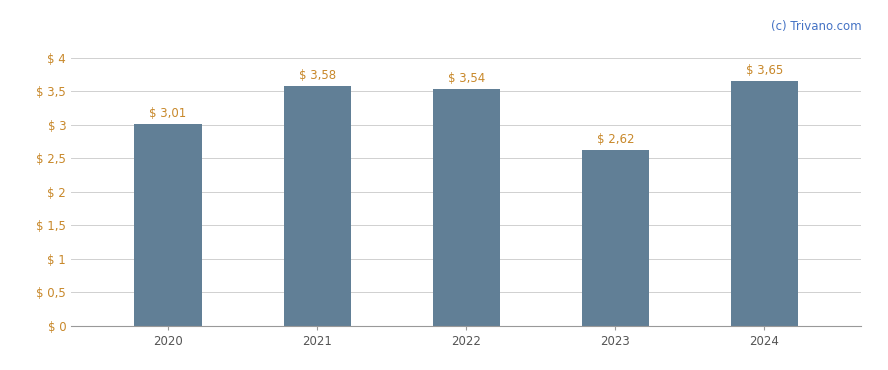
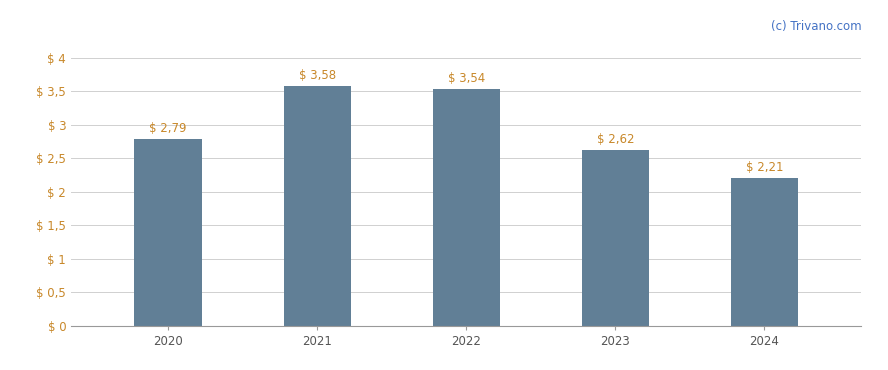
2020: 3,01 -> 2,79
2024: 3,65 -> 2,21
